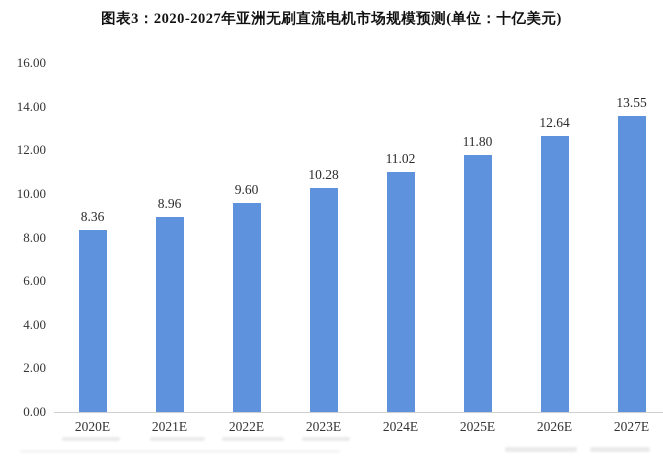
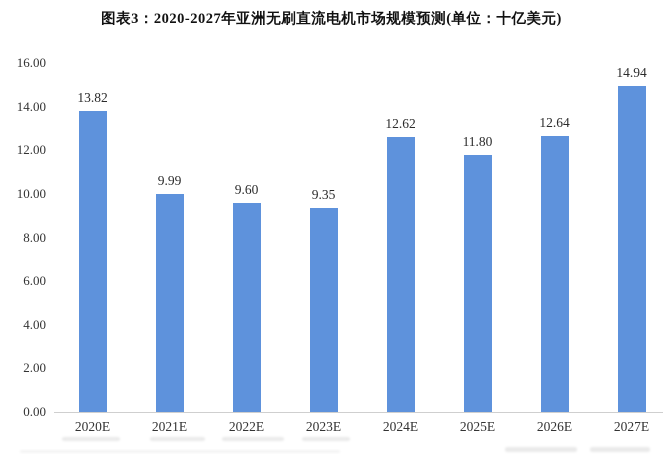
2020E: 8.36 -> 13.82
2021E: 8.96 -> 9.99
2023E: 10.28 -> 9.35
2024E: 11.02 -> 12.62
2027E: 13.55 -> 14.94
